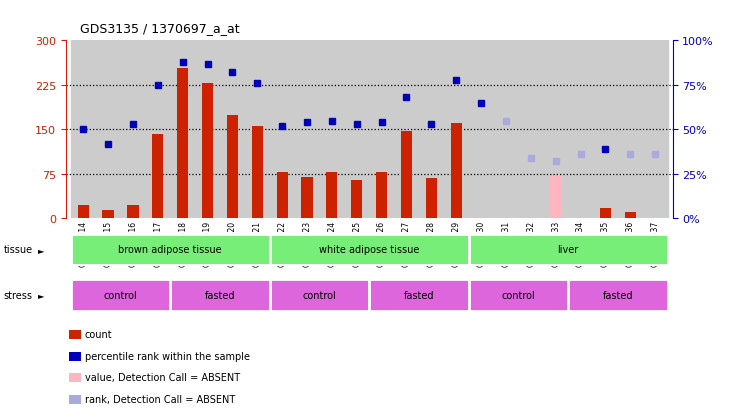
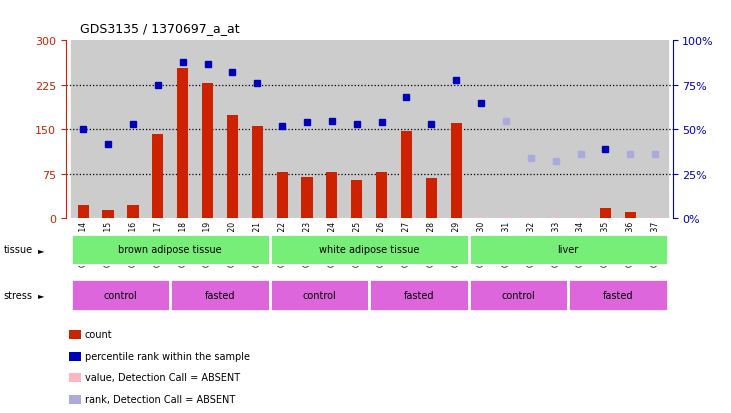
GSM184433: 72 -> 3
